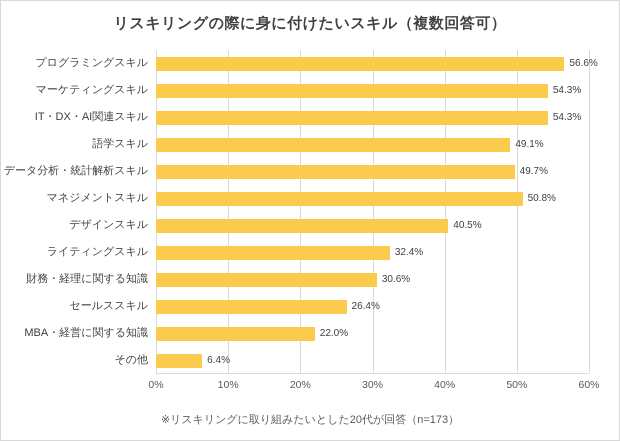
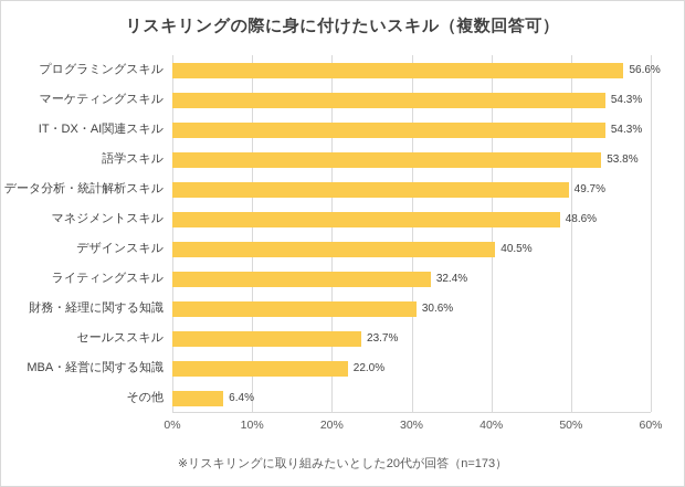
語学スキル: 49.1% -> 53.8%
マネジメントスキル: 50.8% -> 48.6%
セールススキル: 26.4% -> 23.7%
